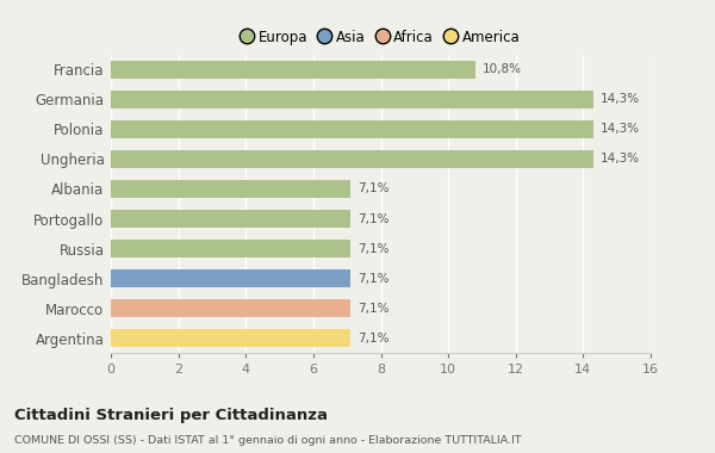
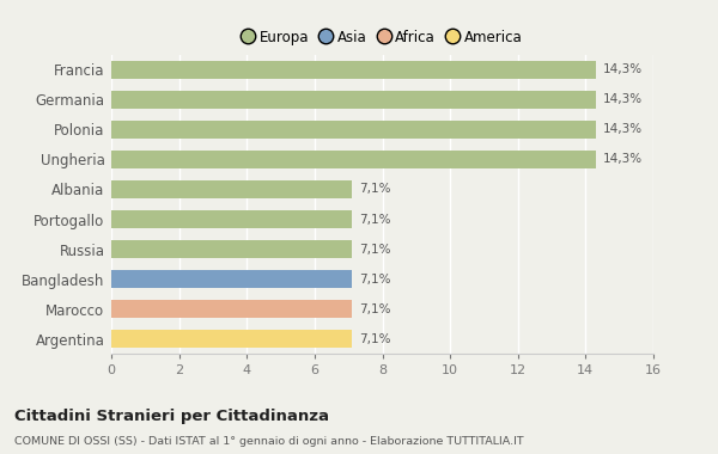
Francia: 10,8% -> 14,3%
